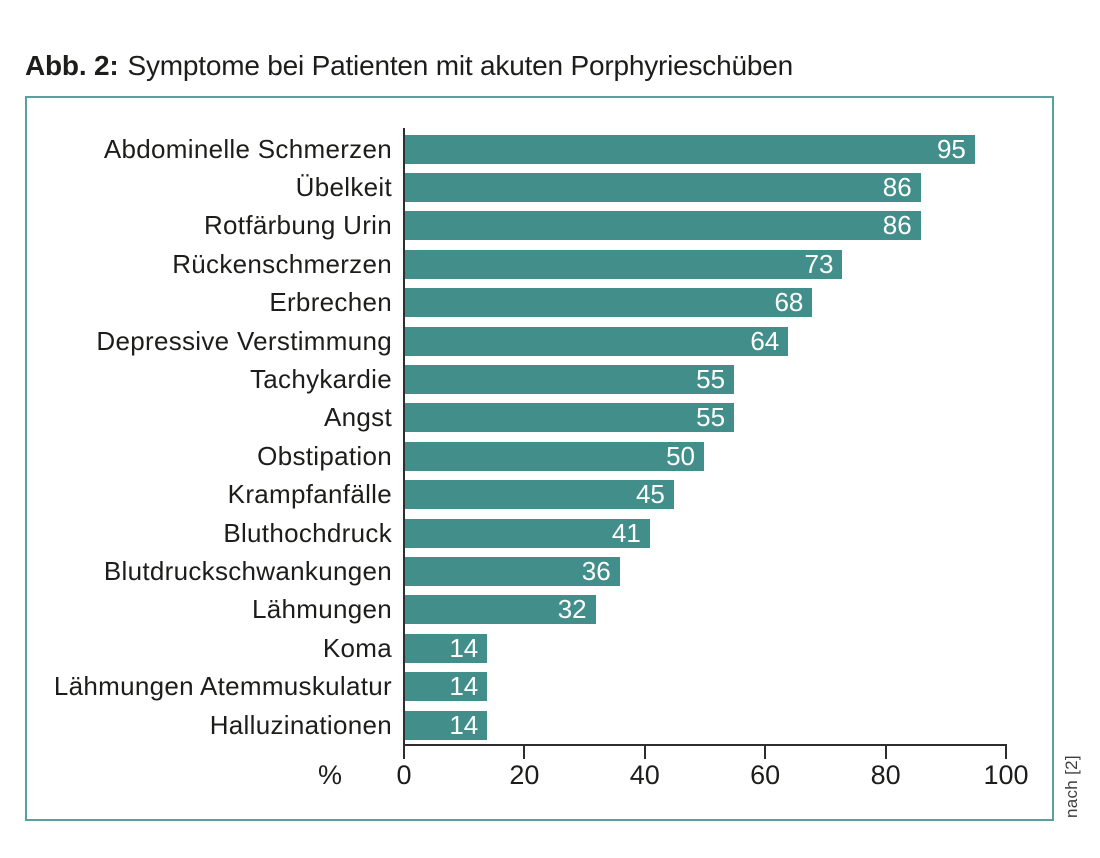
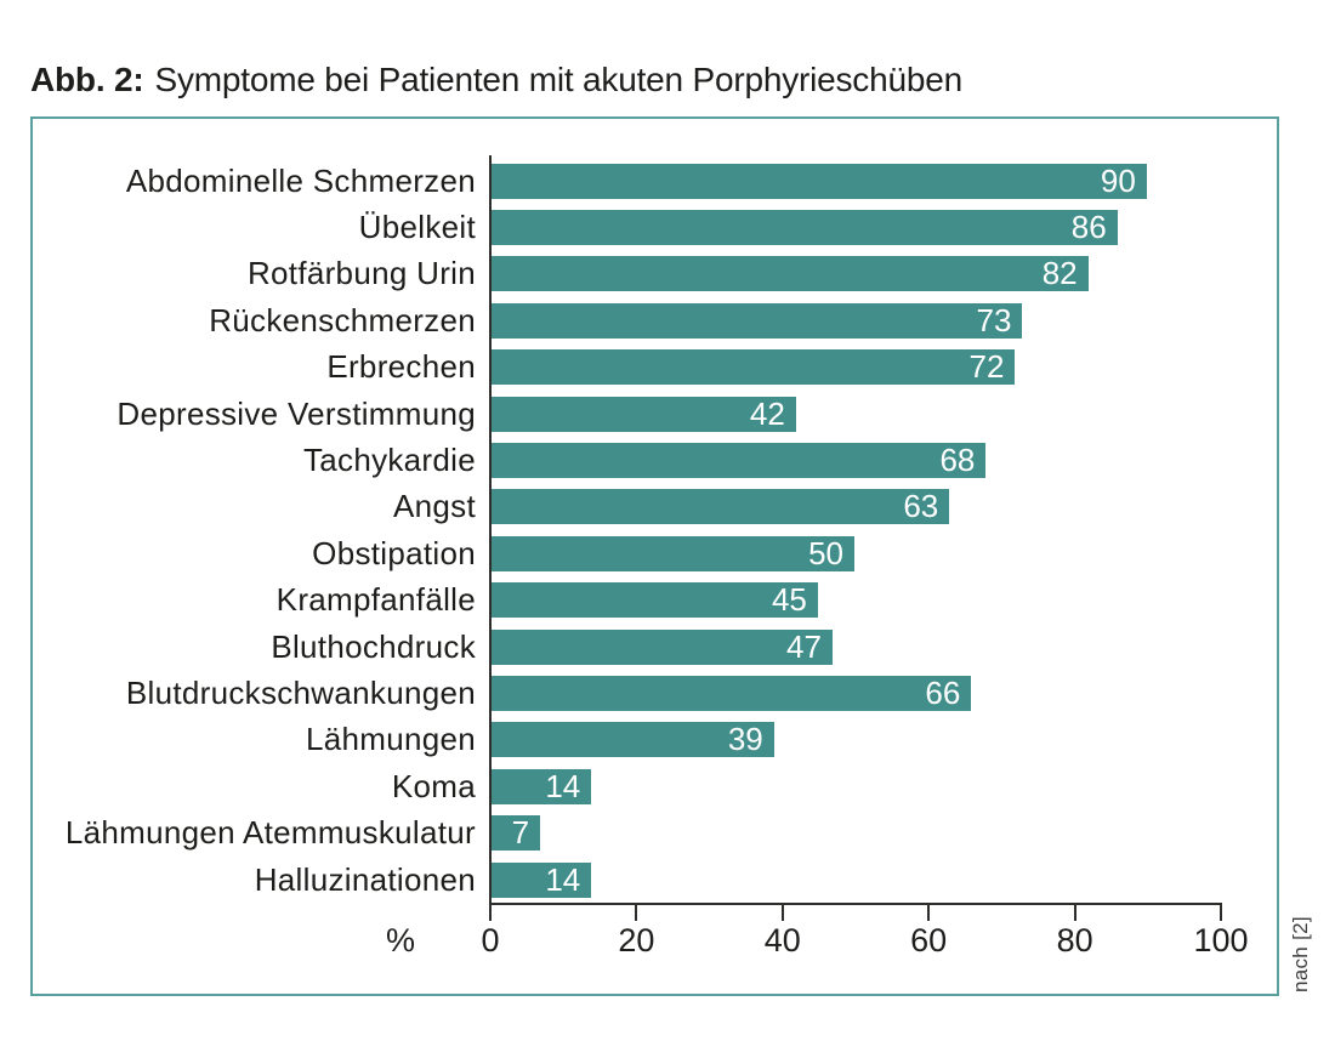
Abdominelle Schmerzen: 95 -> 90
Rotfärbung Urin: 86 -> 82
Erbrechen: 68 -> 72
Depressive Verstimmung: 64 -> 42
Tachykardie: 55 -> 68
Angst: 55 -> 63
Bluthochdruck: 41 -> 47
Blutdruckschwankungen: 36 -> 66
Lähmungen: 32 -> 39
Lähmungen Atemmuskulatur: 14 -> 7
